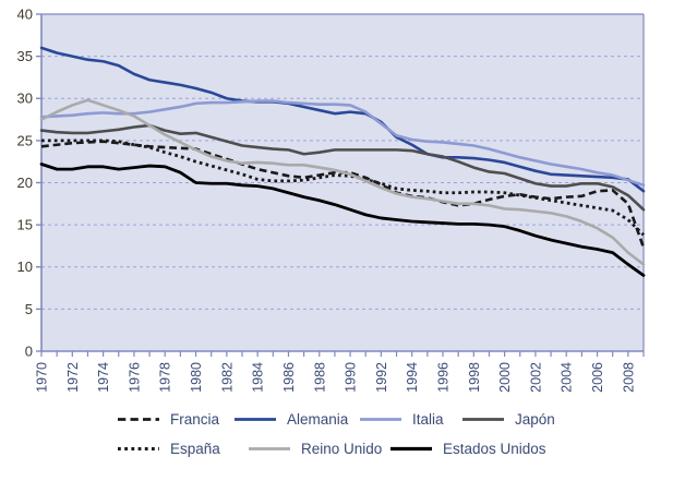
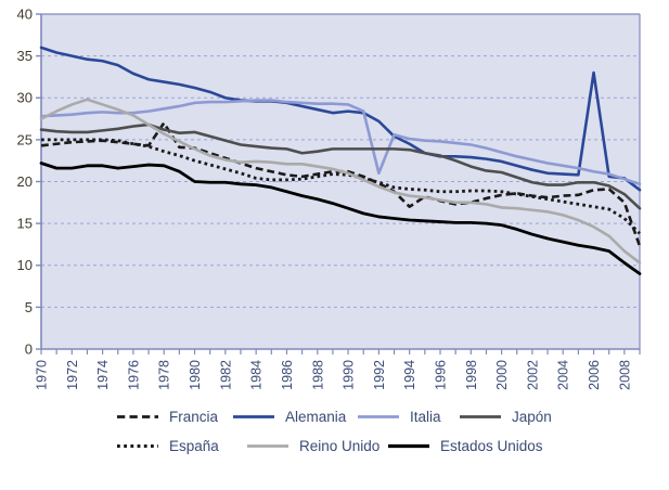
Francia/1978: 24 -> 27
Italia/1992: 27 -> 21
Francia/1994: 18 -> 17
Alemania/2006: 21 -> 33
